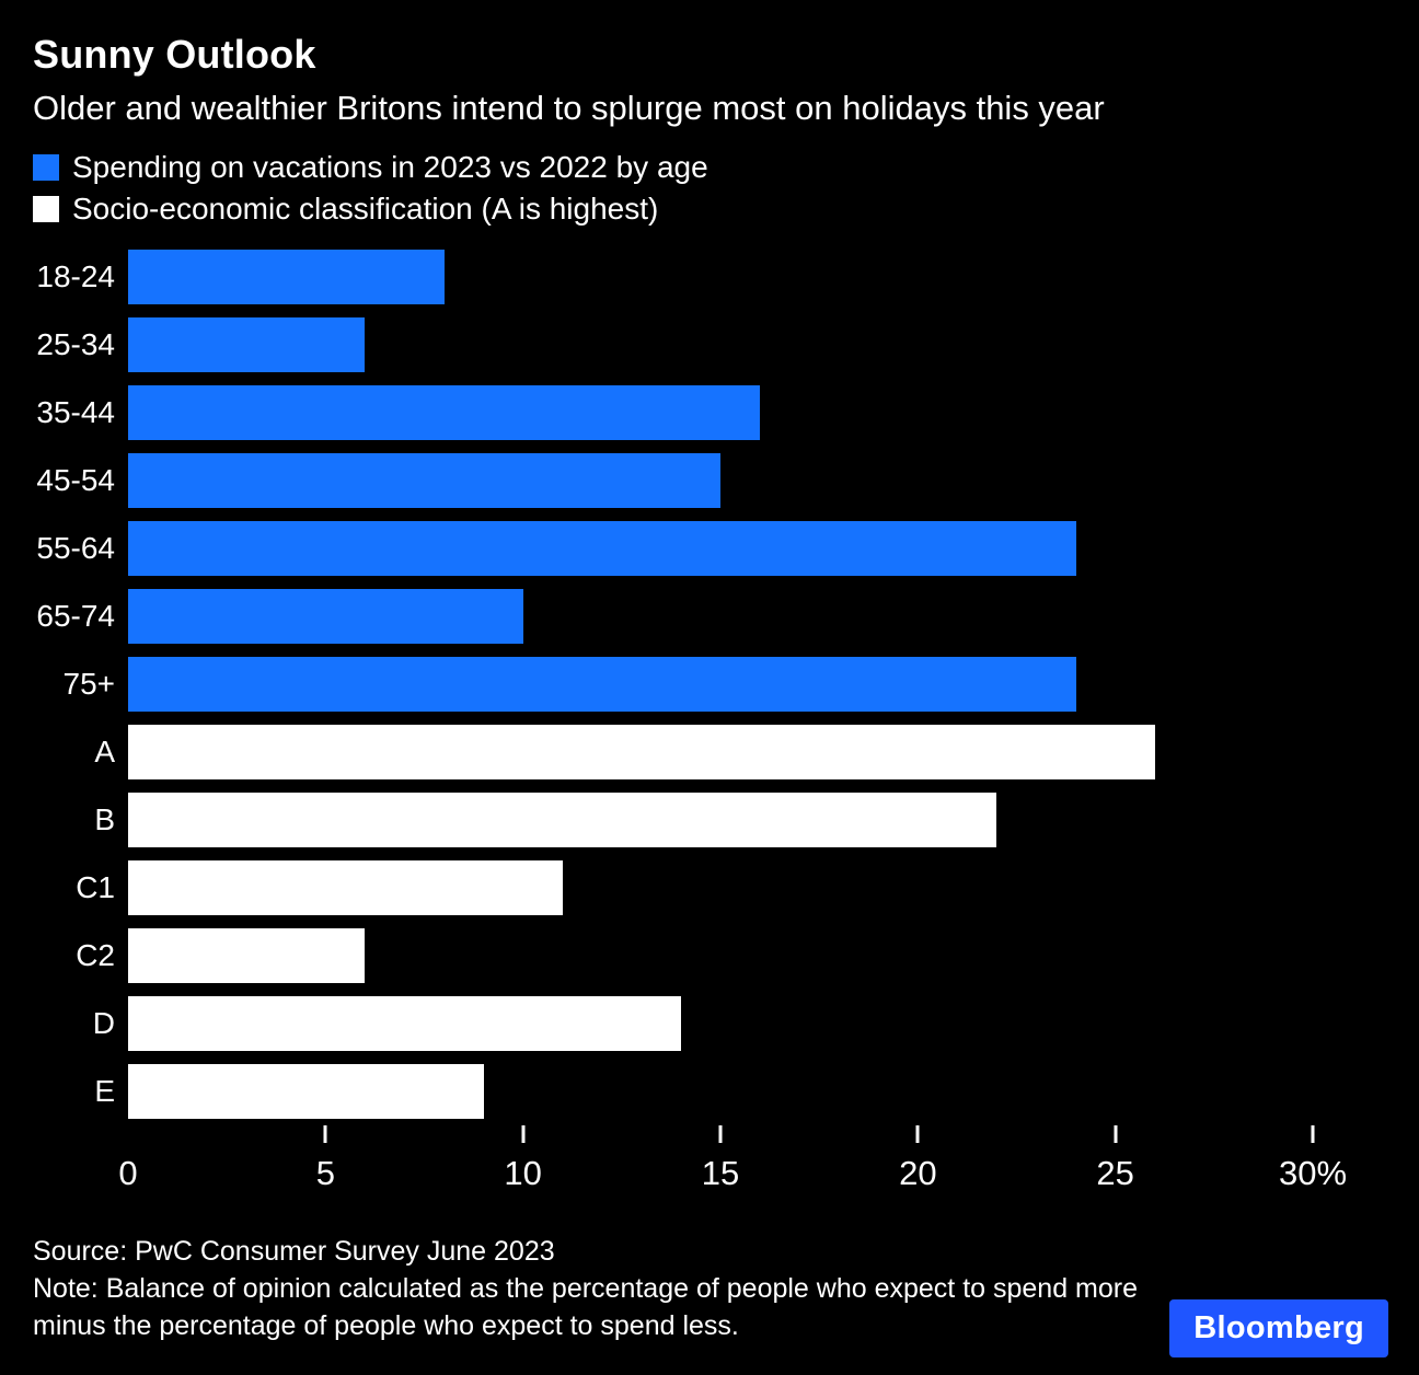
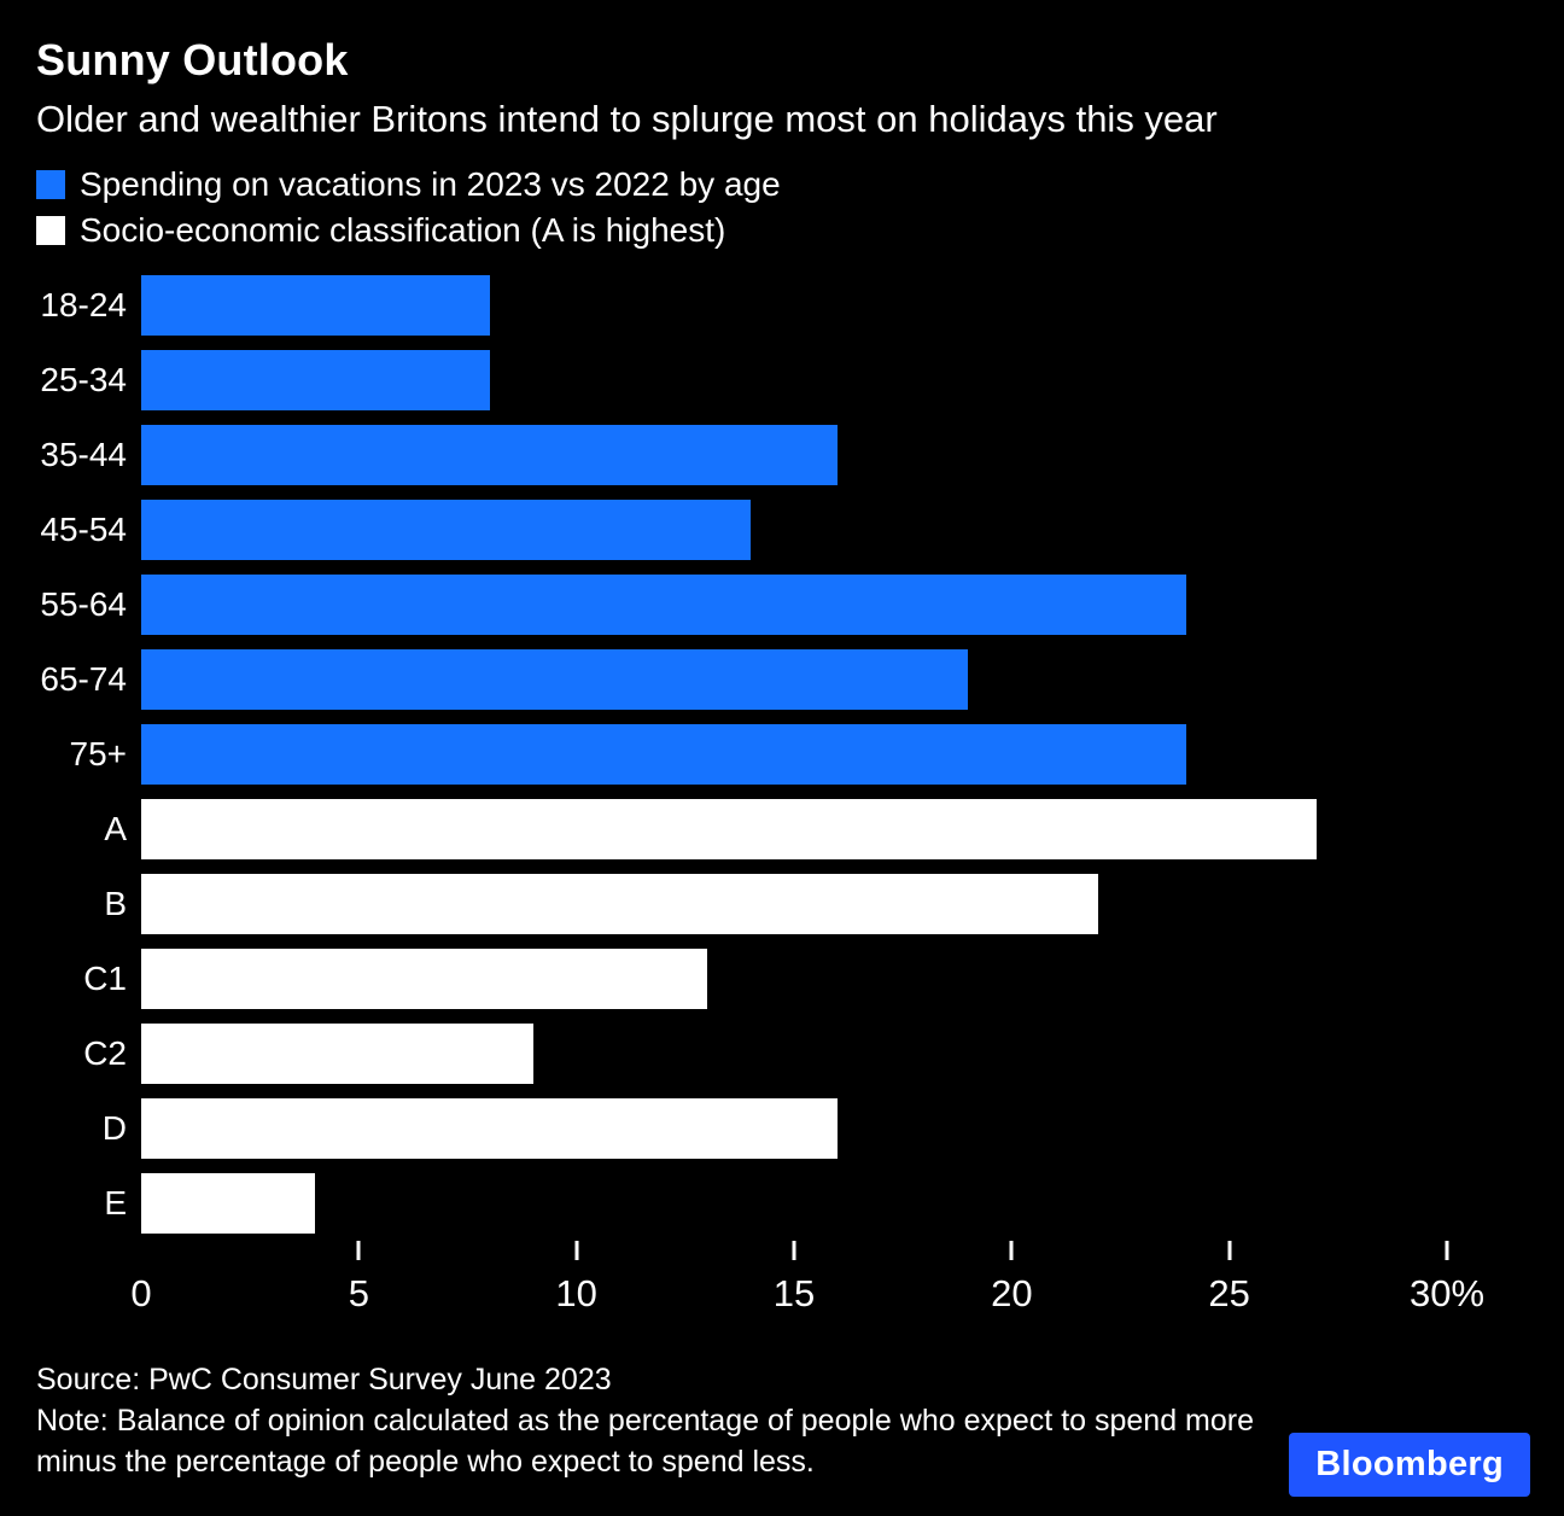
25-34: 6% -> 8%
45-54: 15% -> 14%
65-74: 10% -> 19%
A: 26% -> 27%
C1: 11% -> 13%
C2: 6% -> 9%
D: 14% -> 16%
E: 9% -> 4%
